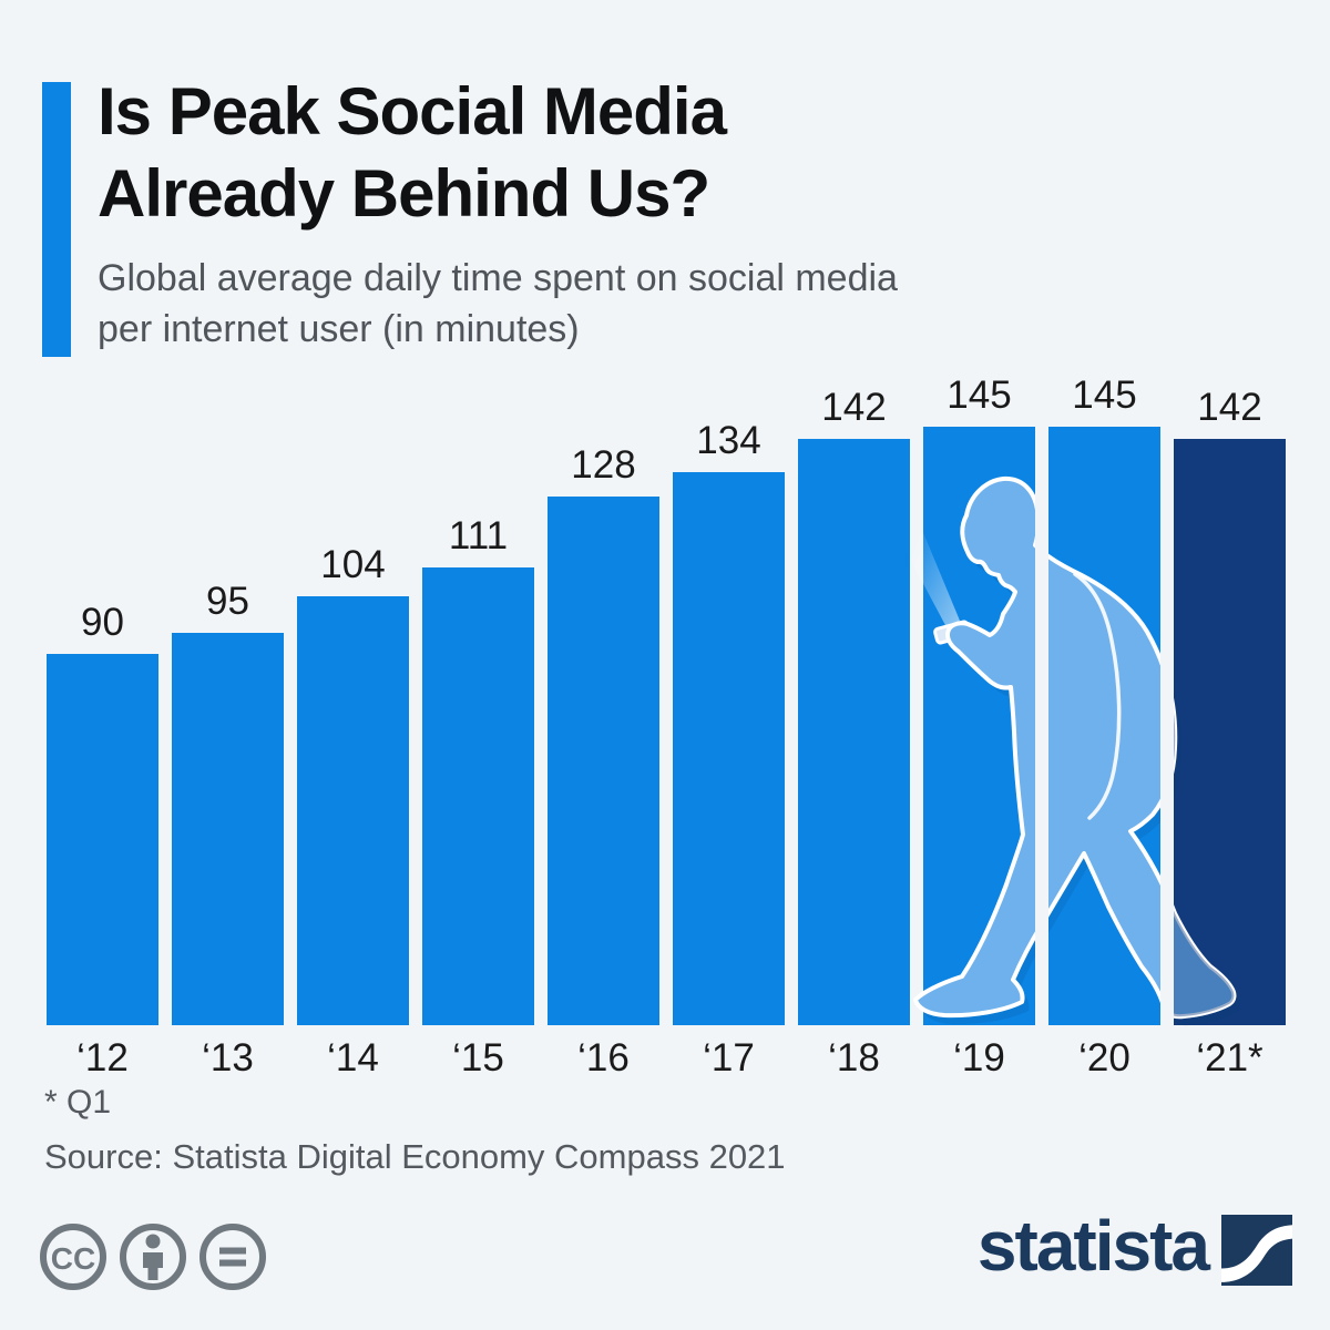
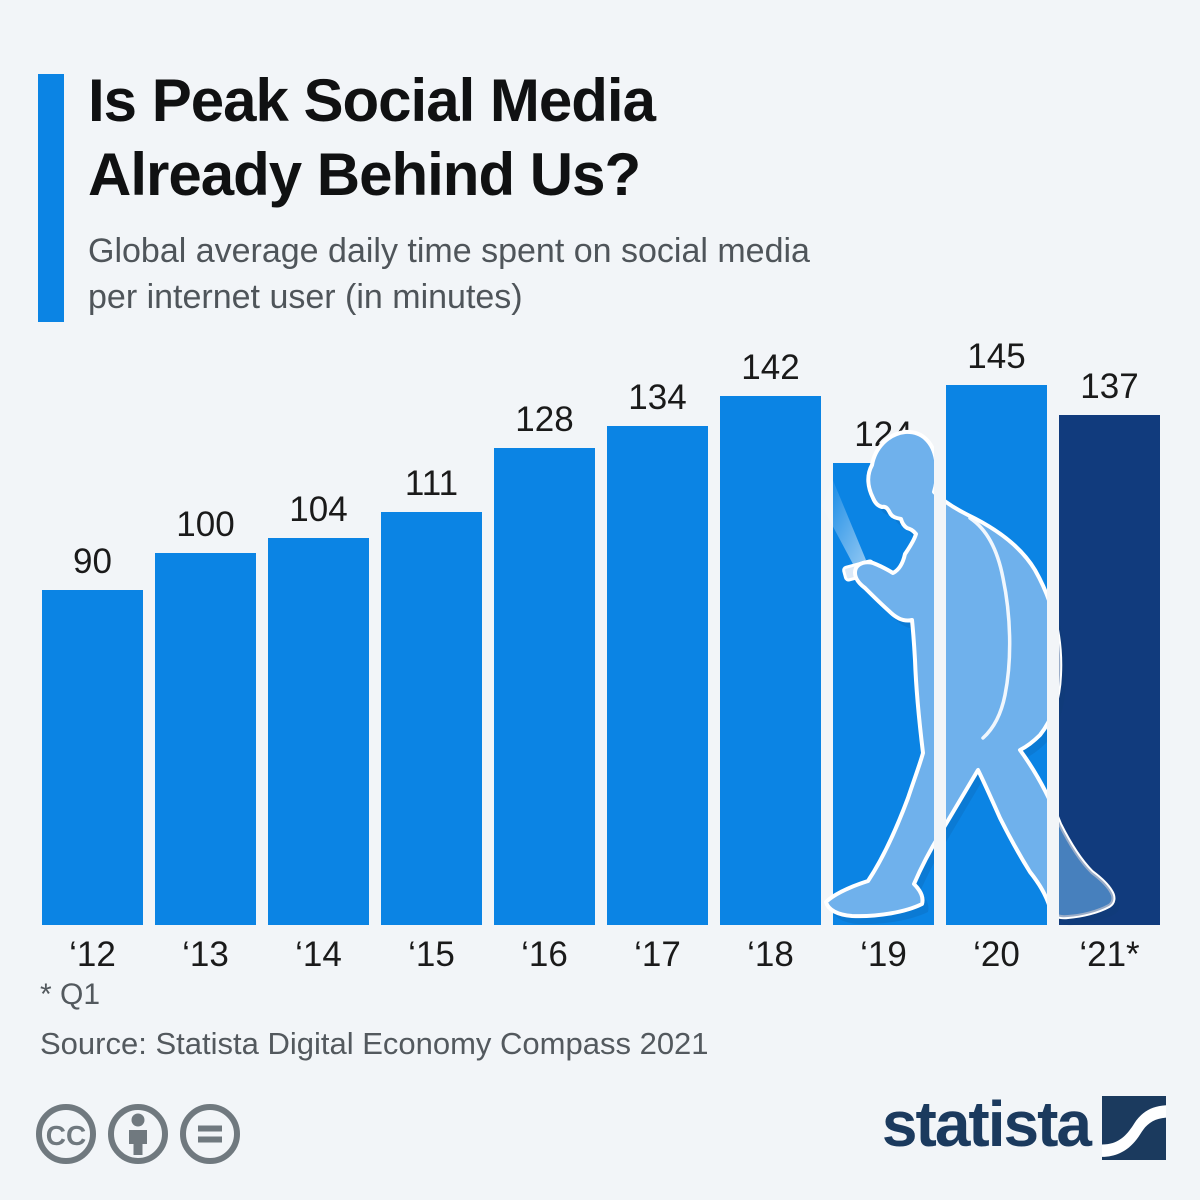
‘13: 95 -> 100
‘19: 145 -> 124
‘21*: 142 -> 137
